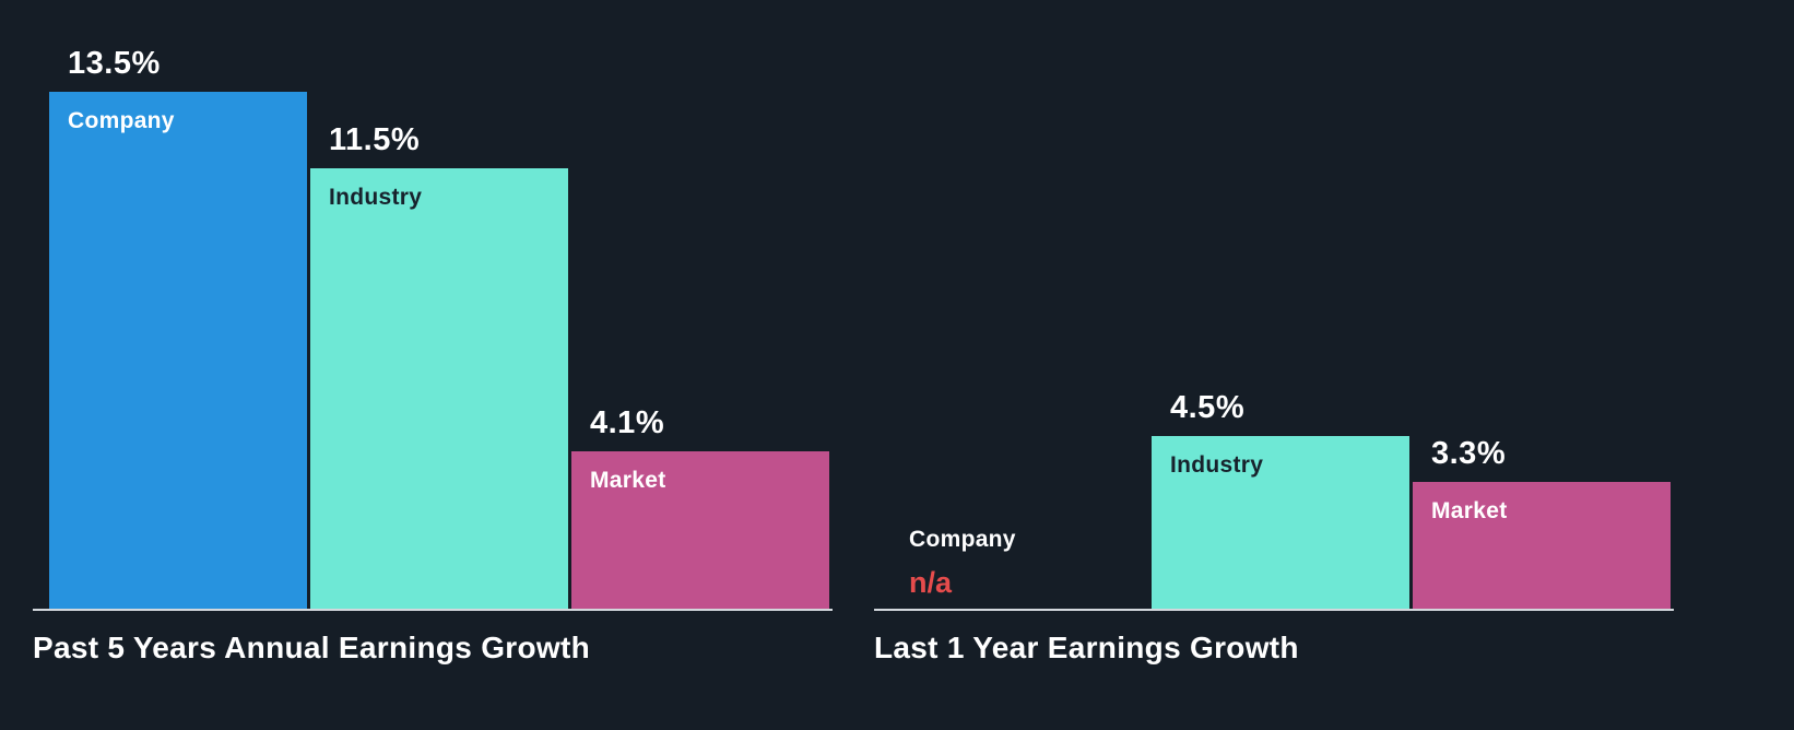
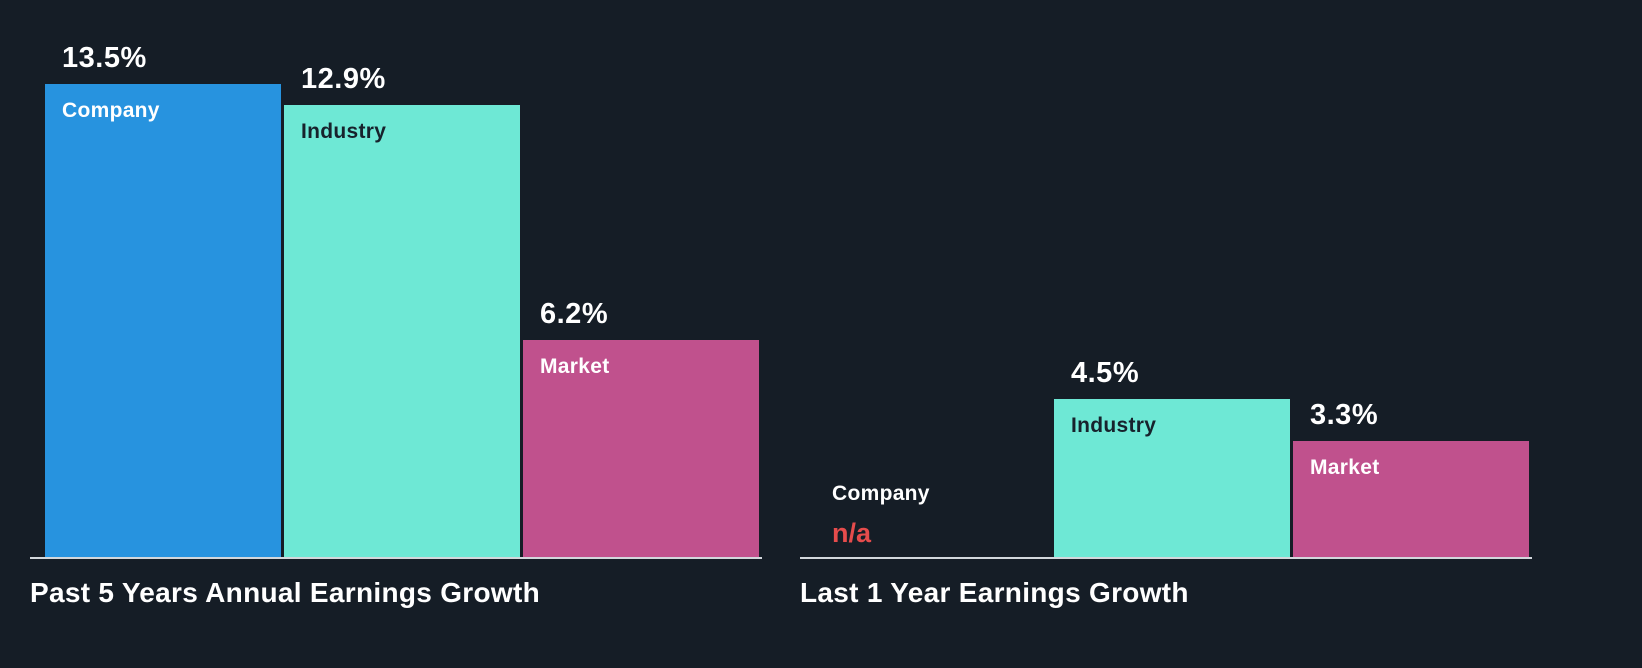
Past 5 Years Annual Earnings Growth/Industry: 11.5% -> 12.9%
Past 5 Years Annual Earnings Growth/Market: 4.1% -> 6.2%
